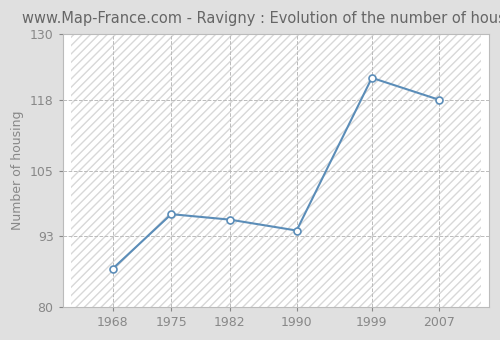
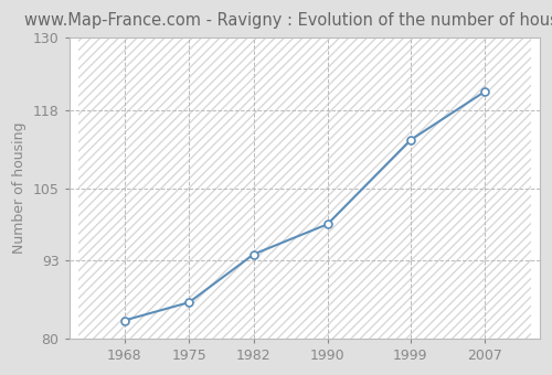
1968: 87 -> 83
1975: 97 -> 86
1982: 96 -> 94
1990: 94 -> 99
1999: 122 -> 113
2007: 118 -> 121
